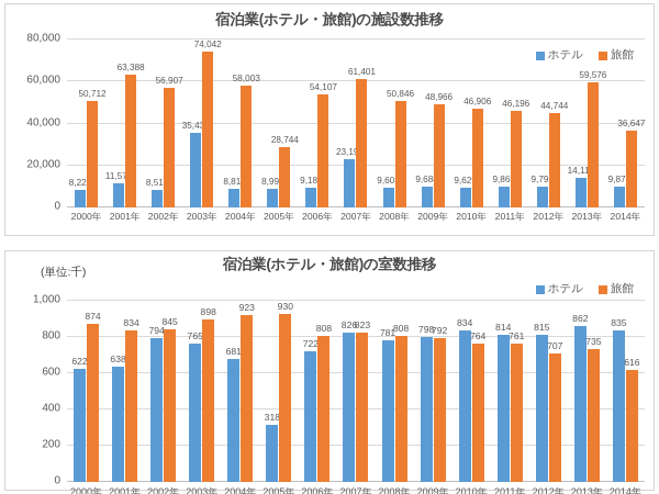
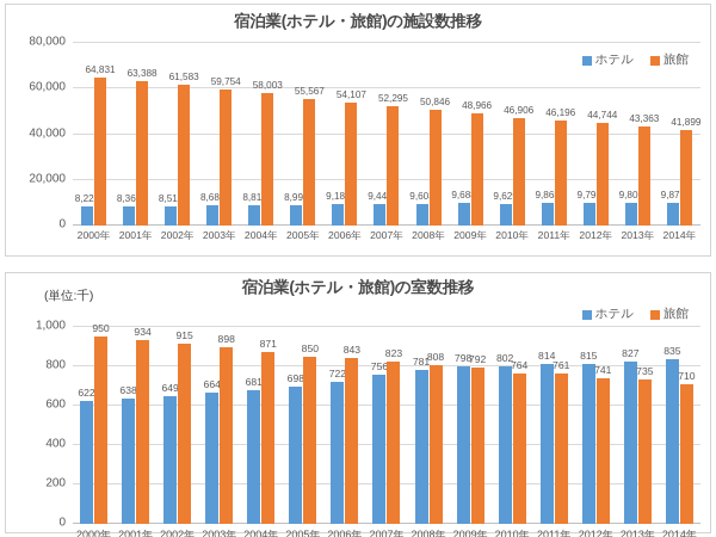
宿泊業(ホテル・旅館)の施設数推移/旅館/2000年: 50,712 -> 64,831
宿泊業(ホテル・旅館)の施設数推移/ホテル/2001年: 11,575 -> 8,363
宿泊業(ホテル・旅館)の施設数推移/旅館/2002年: 56,907 -> 61,583
宿泊業(ホテル・旅館)の施設数推移/ホテル/2003年: 35,432 -> 8,686
宿泊業(ホテル・旅館)の施設数推移/旅館/2003年: 74,042 -> 59,754
宿泊業(ホテル・旅館)の施設数推移/旅館/2005年: 28,744 -> 55,567
宿泊業(ホテル・旅館)の施設数推移/ホテル/2007年: 23,191 -> 9,442
宿泊業(ホテル・旅館)の施設数推移/旅館/2007年: 61,401 -> 52,295
宿泊業(ホテル・旅館)の施設数推移/ホテル/2013年: 14,119 -> 9,809
宿泊業(ホテル・旅館)の施設数推移/旅館/2013年: 59,576 -> 43,363
宿泊業(ホテル・旅館)の施設数推移/旅館/2014年: 36,647 -> 41,899
宿泊業(ホテル・旅館)の室数推移/旅館/2000年: 874 -> 950
宿泊業(ホテル・旅館)の室数推移/旅館/2001年: 834 -> 934
宿泊業(ホテル・旅館)の室数推移/ホテル/2002年: 794 -> 649
宿泊業(ホテル・旅館)の室数推移/旅館/2002年: 845 -> 915
宿泊業(ホテル・旅館)の室数推移/ホテル/2003年: 765 -> 664
宿泊業(ホテル・旅館)の室数推移/旅館/2004年: 923 -> 871
宿泊業(ホテル・旅館)の室数推移/ホテル/2005年: 318 -> 698
宿泊業(ホテル・旅館)の室数推移/旅館/2005年: 930 -> 850
宿泊業(ホテル・旅館)の室数推移/旅館/2006年: 808 -> 843
宿泊業(ホテル・旅館)の室数推移/ホテル/2007年: 826 -> 756
宿泊業(ホテル・旅館)の室数推移/ホテル/2010年: 834 -> 802
宿泊業(ホテル・旅館)の室数推移/旅館/2012年: 707 -> 741
宿泊業(ホテル・旅館)の室数推移/ホテル/2013年: 862 -> 827
宿泊業(ホテル・旅館)の室数推移/旅館/2014年: 616 -> 710
